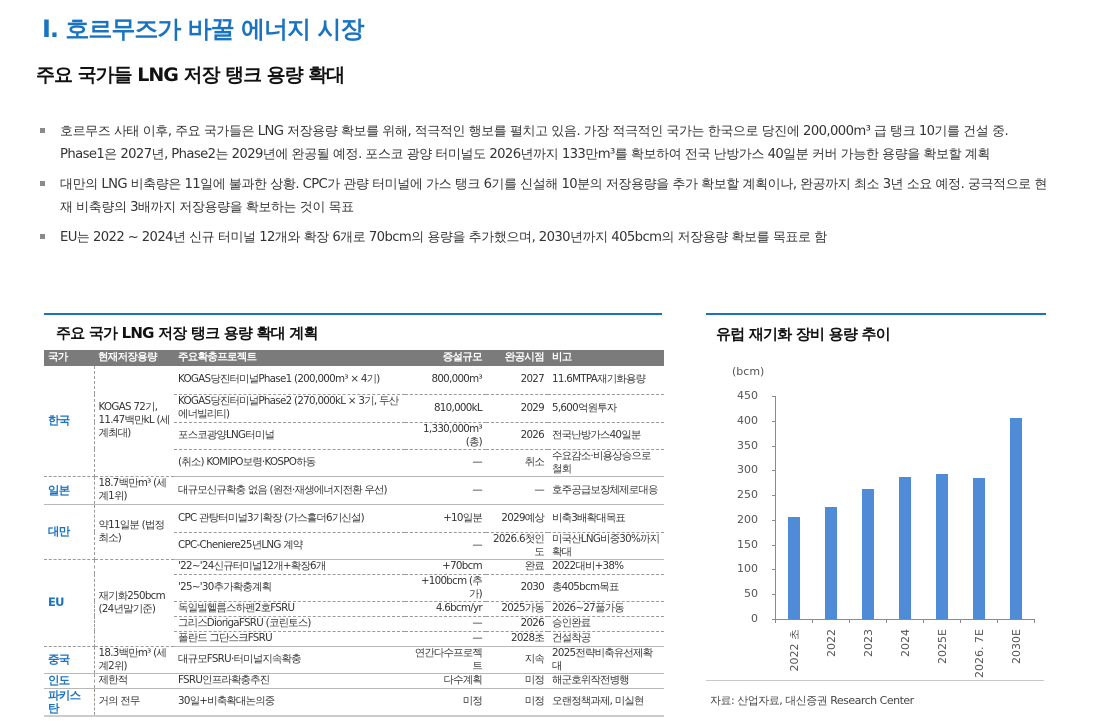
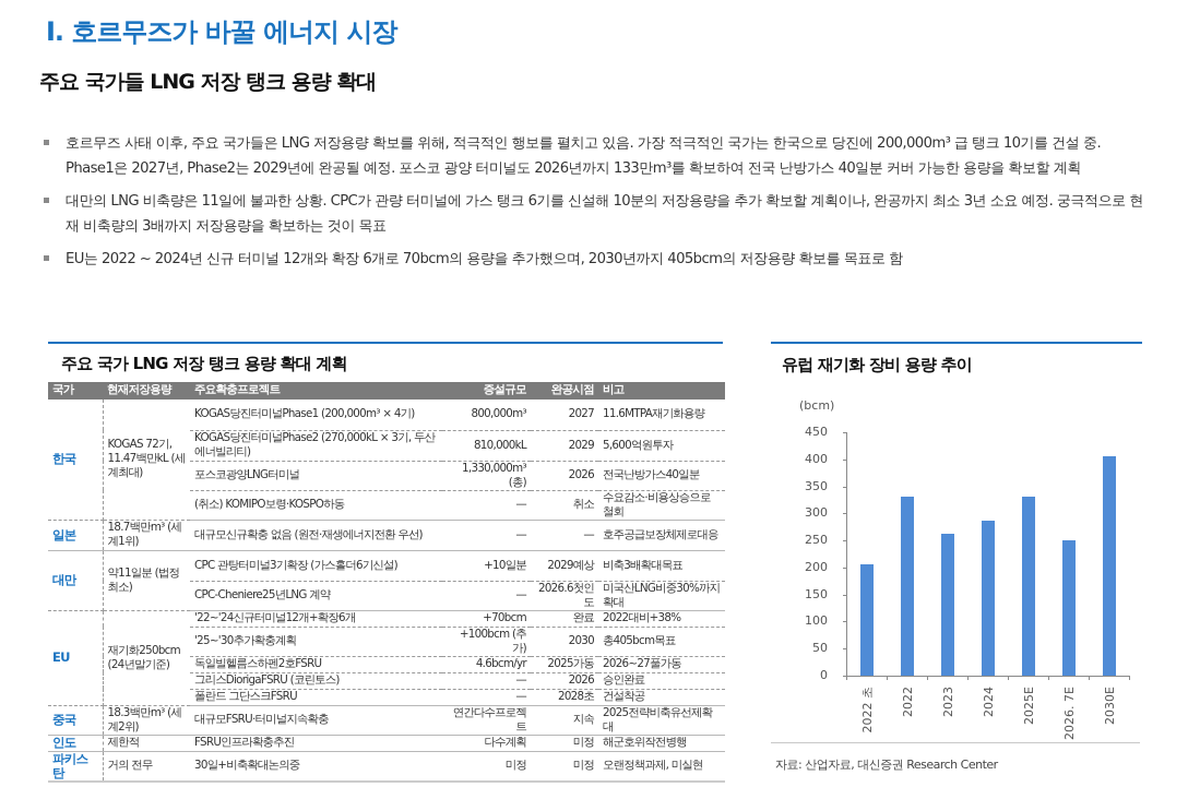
2022: 230 -> 330
2025E: 290 -> 330
2026. 7E: 280 -> 250
